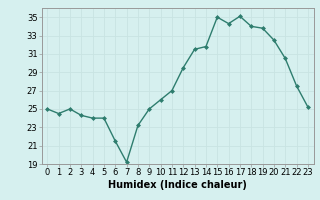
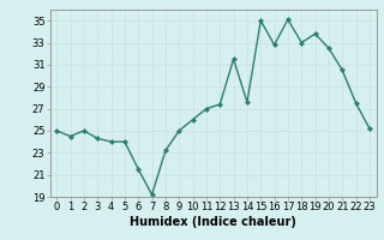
12: 29.5 -> 27.4
14: 31.8 -> 27.6
16: 34.3 -> 32.8
18: 34.0 -> 33.0
